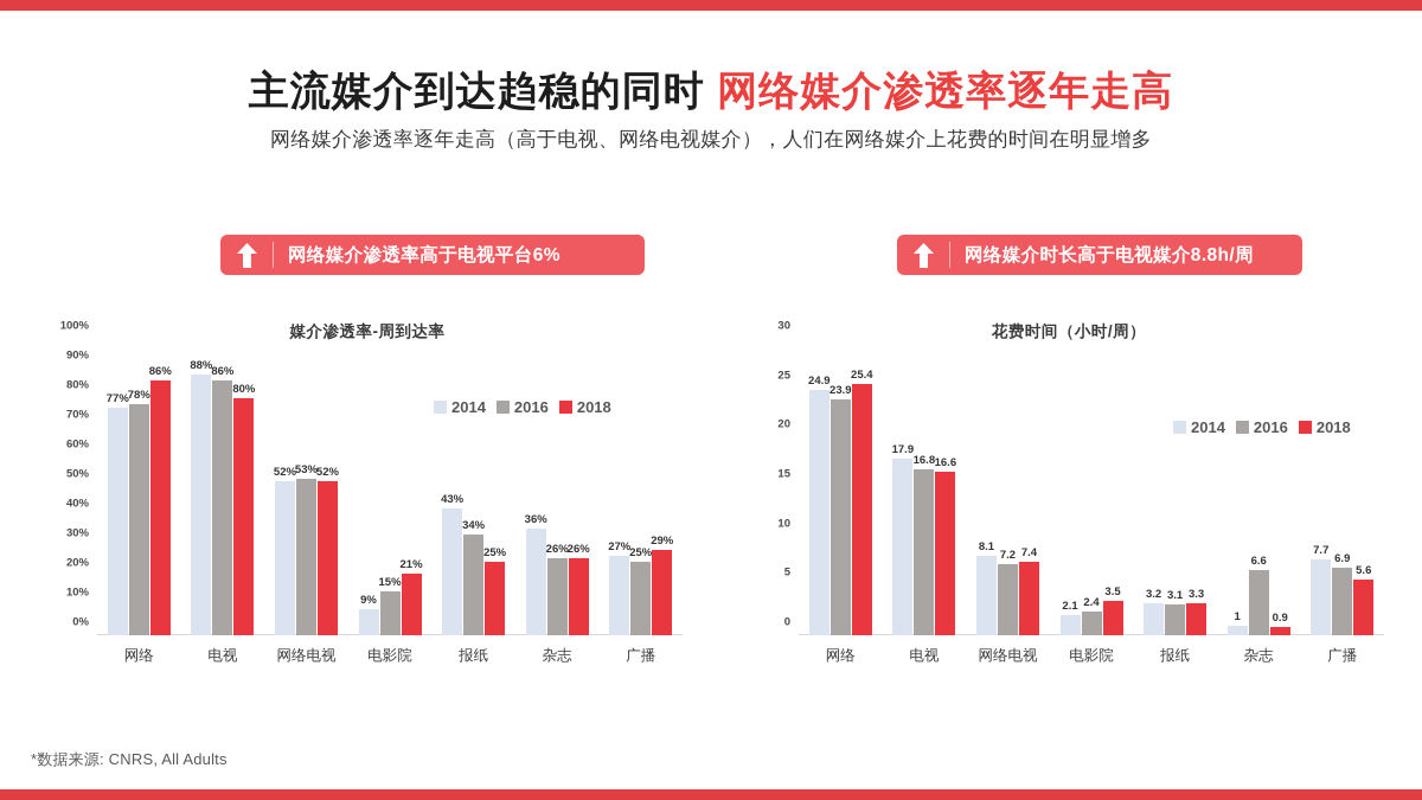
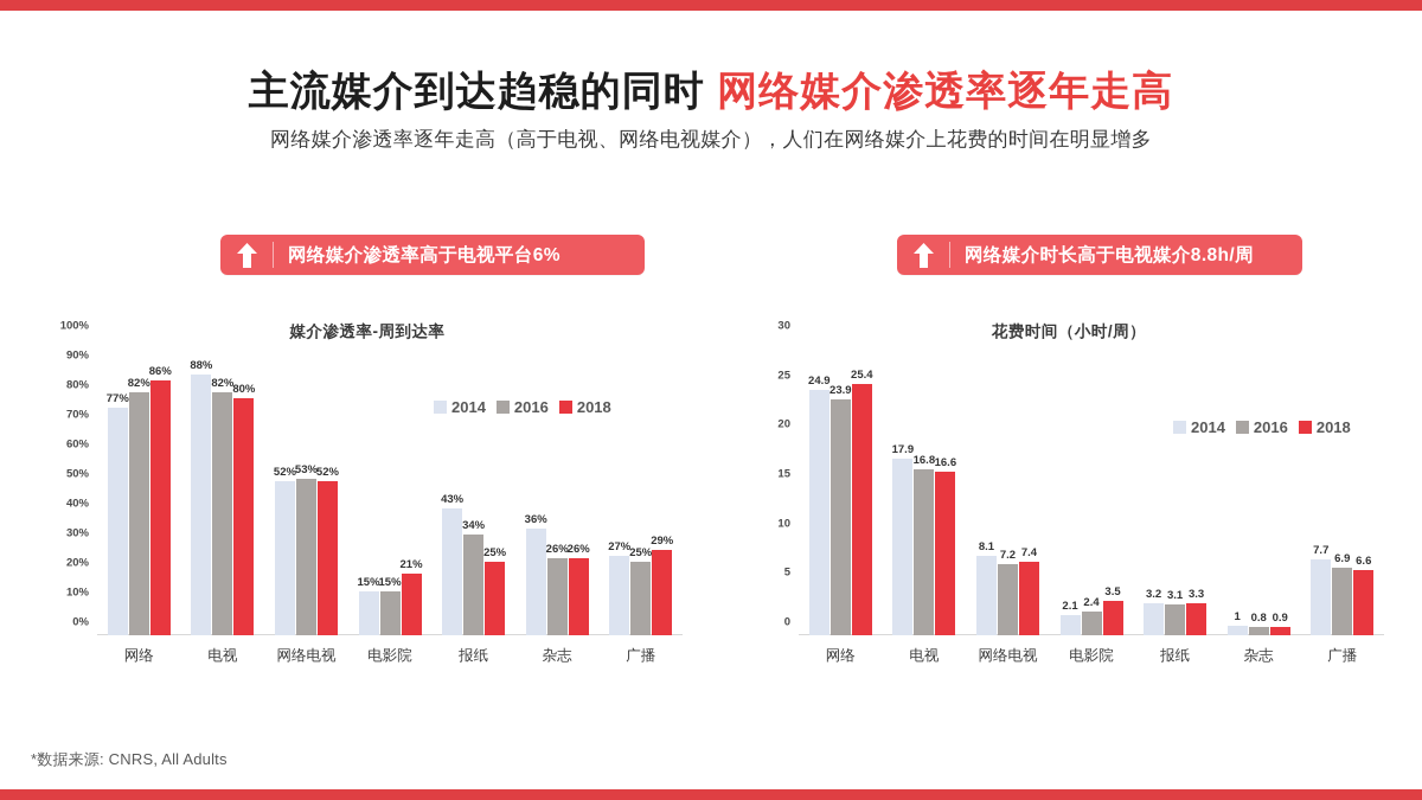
媒介渗透率-周到达率/2016/网络: 78% -> 82%
媒介渗透率-周到达率/2016/电视: 86% -> 82%
媒介渗透率-周到达率/2014/电影院: 9% -> 15%
花费时间（小时/周）/2016/杂志: 6.6 -> 0.8
花费时间（小时/周）/2018/广播: 5.6 -> 6.6
